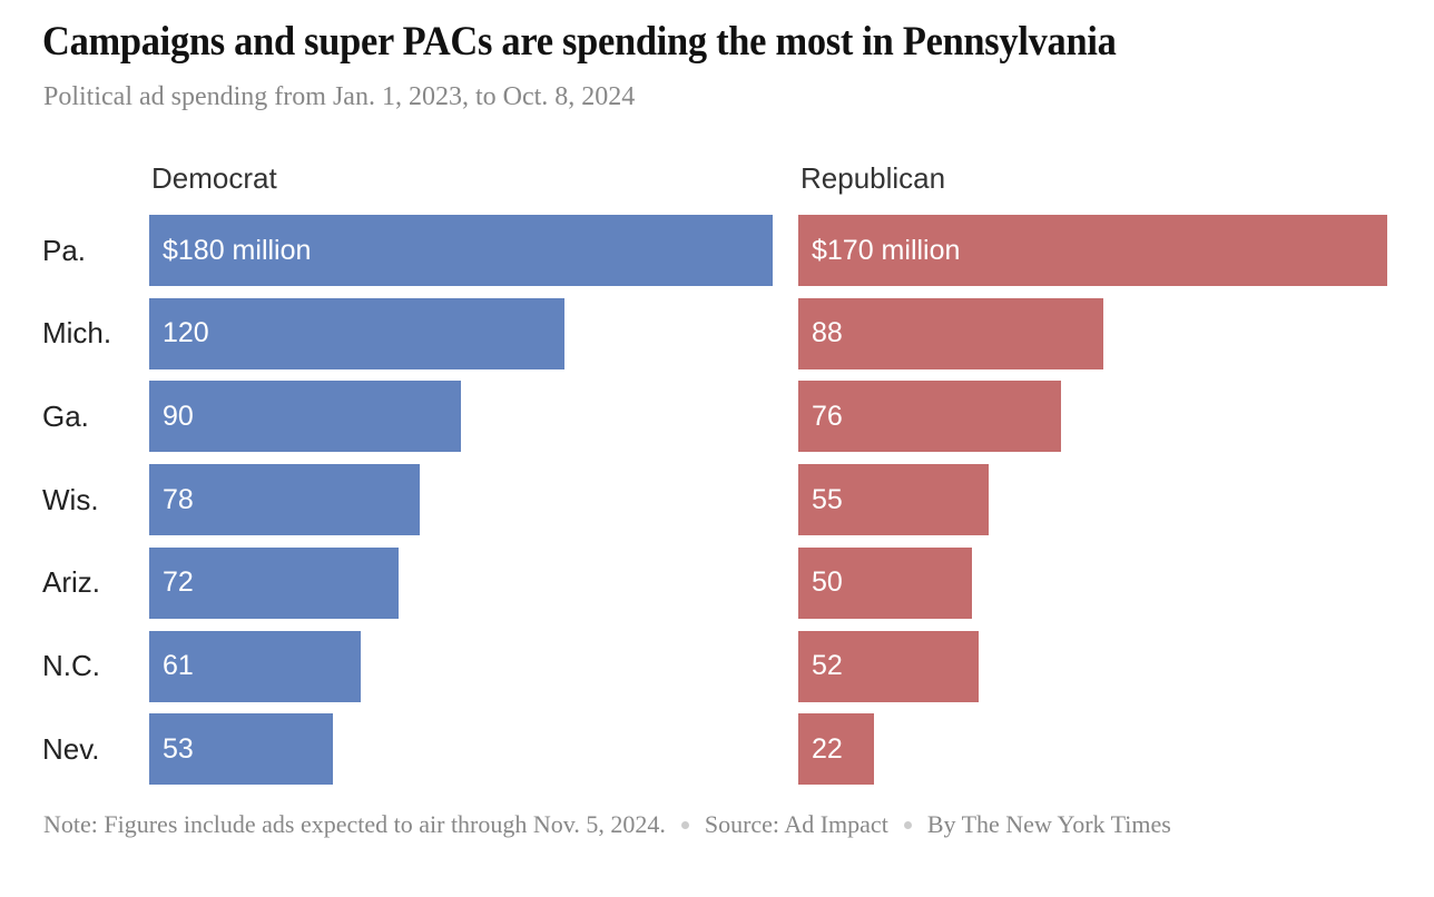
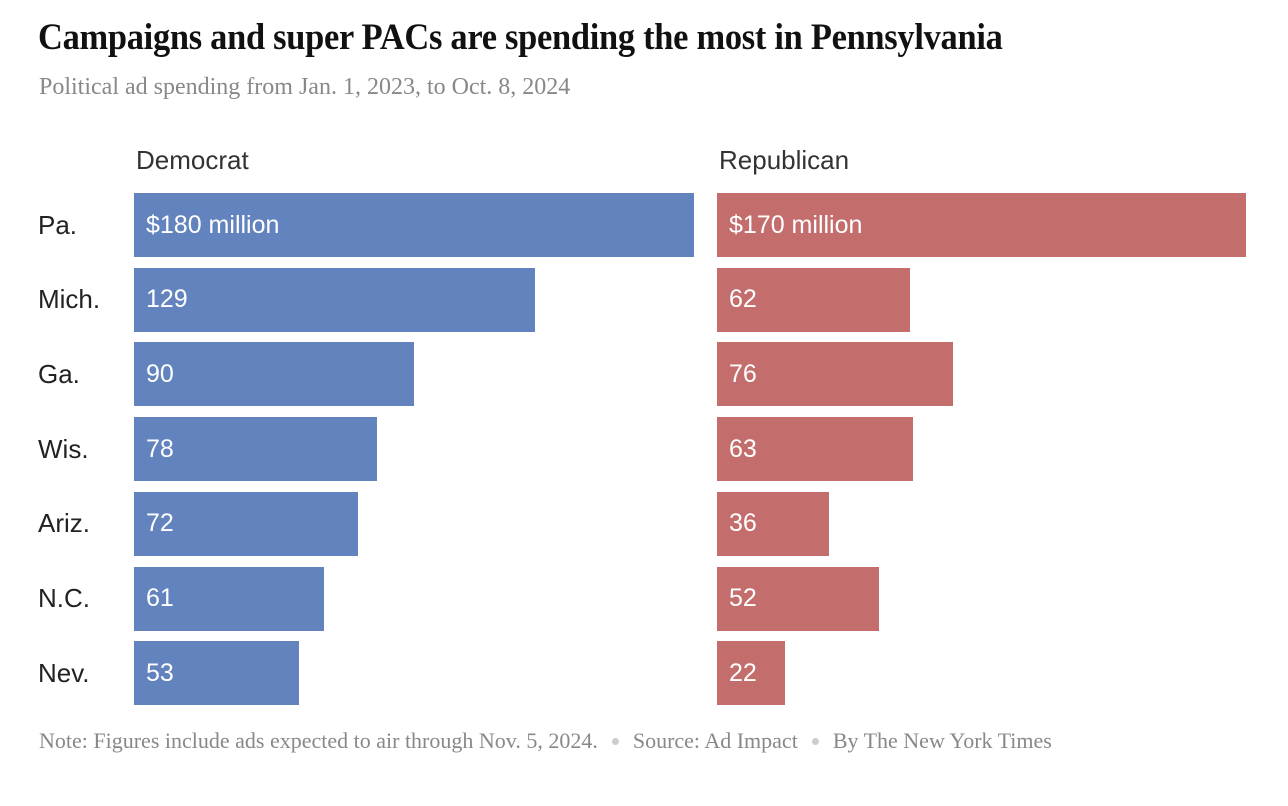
Democrat/Mich.: 120 -> 129
Republican/Mich.: 88 -> 62
Republican/Wis.: 55 -> 63
Republican/Ariz.: 50 -> 36
